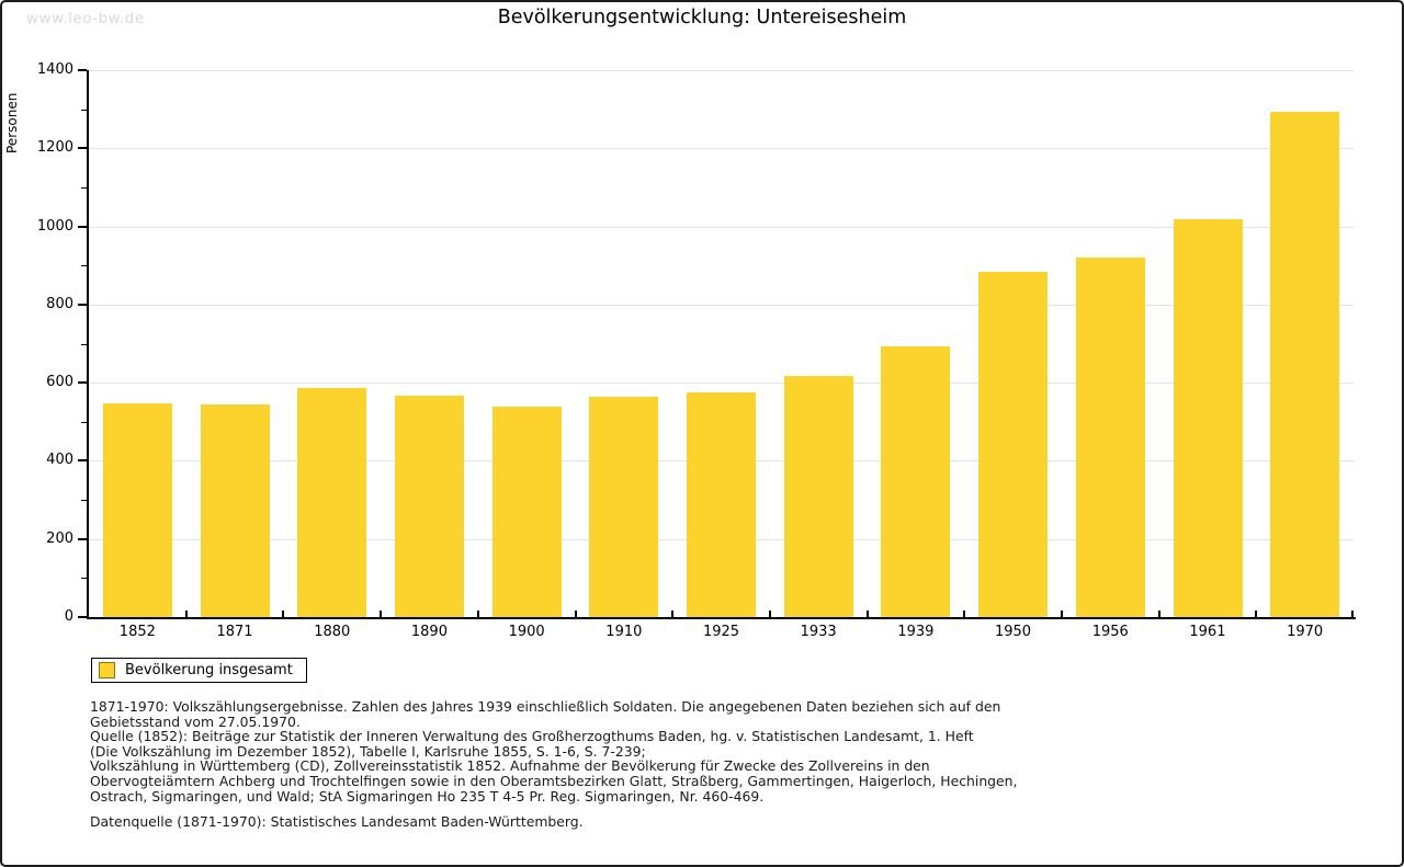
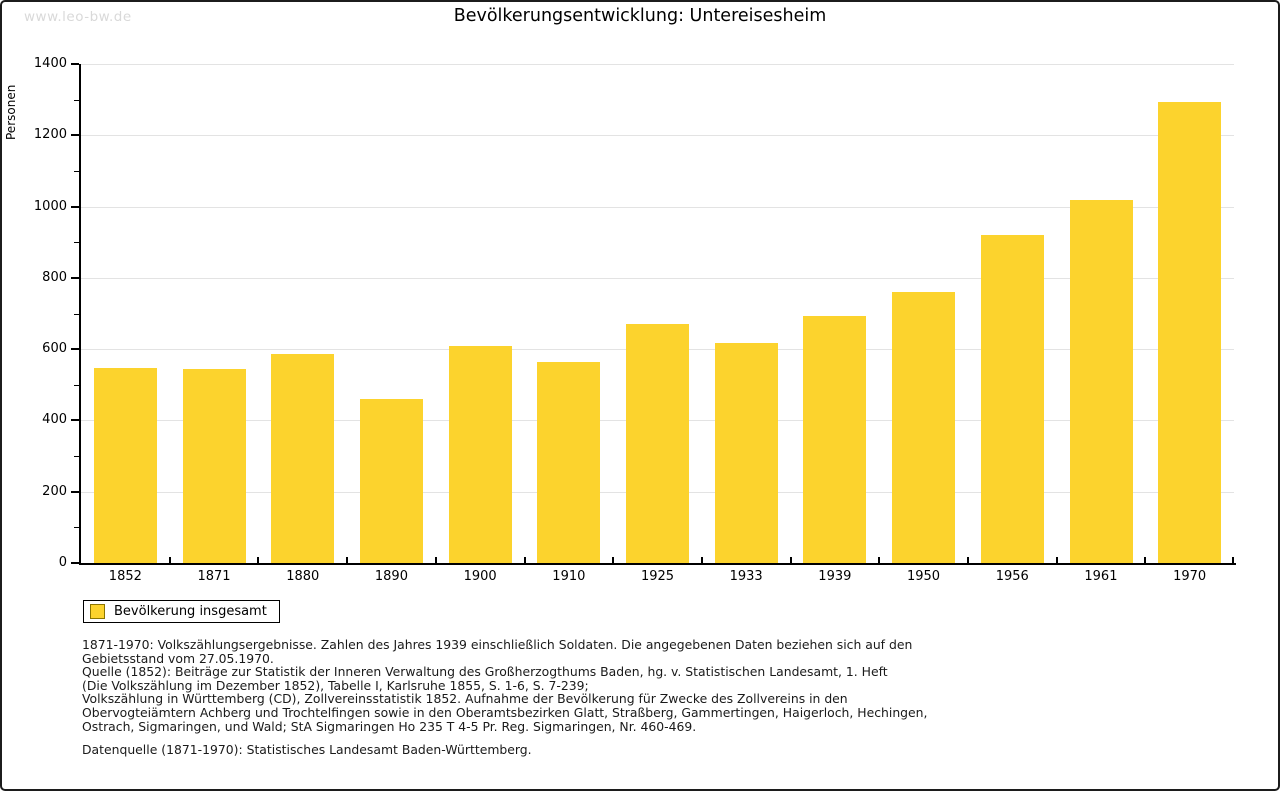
1890: 570 -> 460
1900: 540 -> 610
1925: 580 -> 670
1950: 880 -> 760
